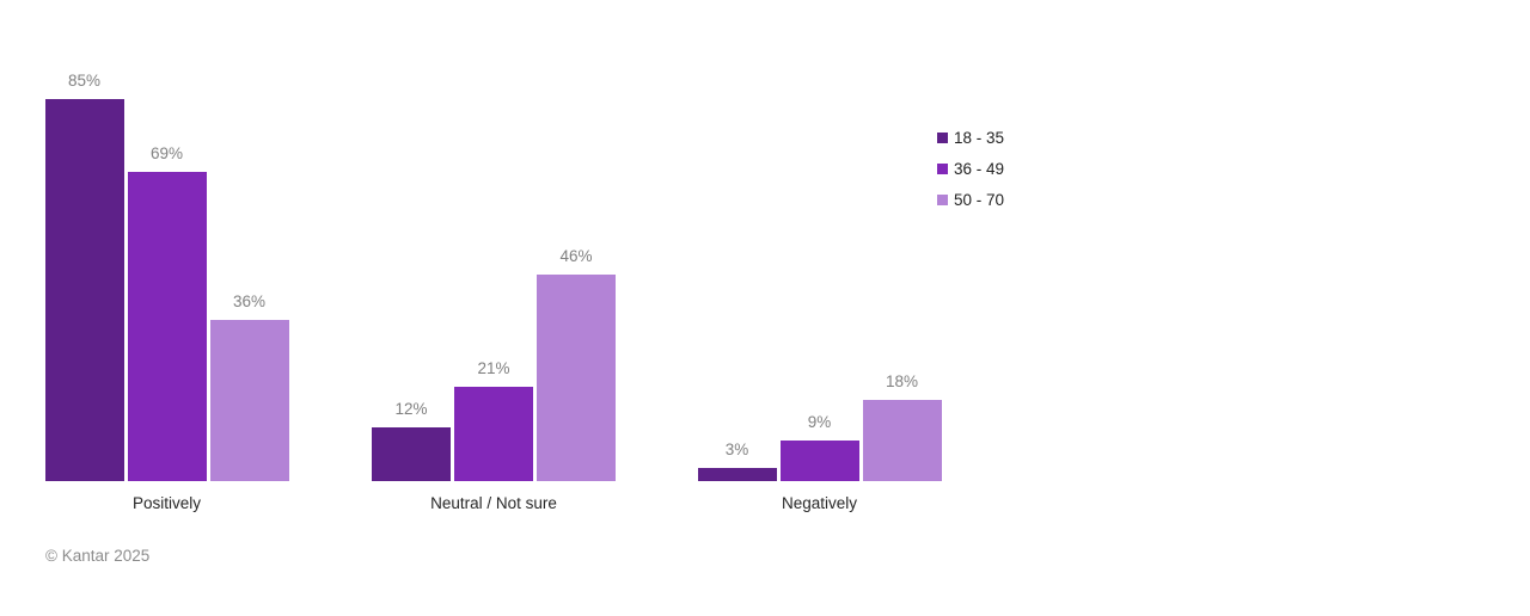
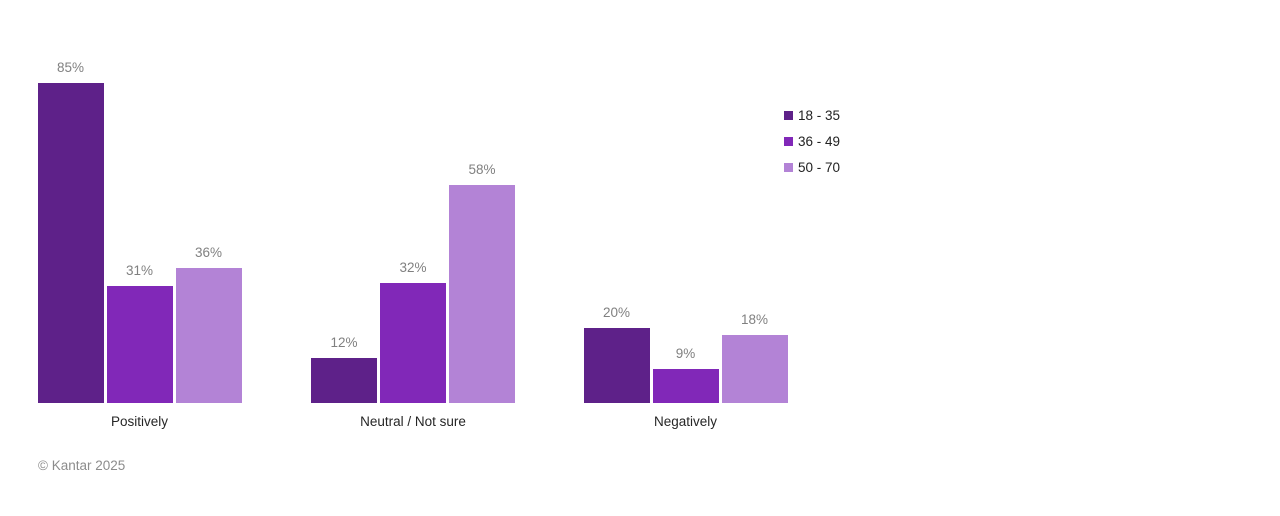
36 - 49/Positively: 69% -> 31%
36 - 49/Neutral / Not sure: 21% -> 32%
50 - 70/Neutral / Not sure: 46% -> 58%
18 - 35/Negatively: 3% -> 20%
